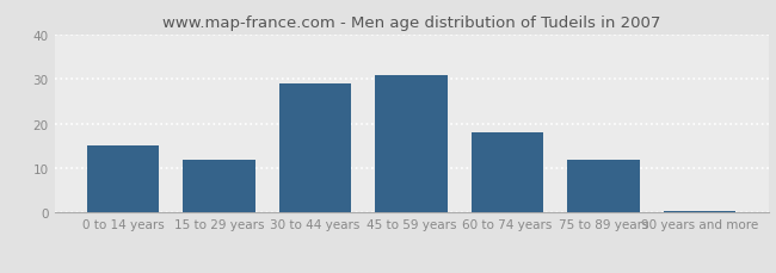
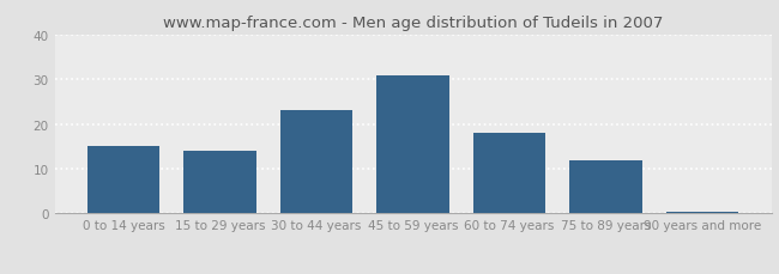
15 to 29 years: 12.0 -> 14.0
30 to 44 years: 29.0 -> 23.0
